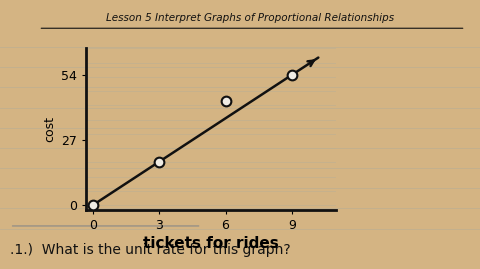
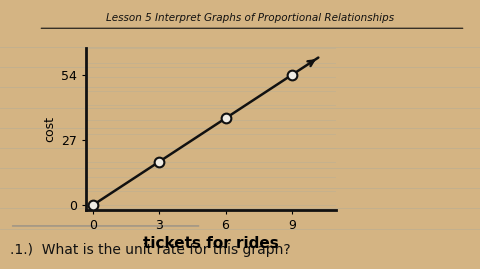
6: 43 -> 36
